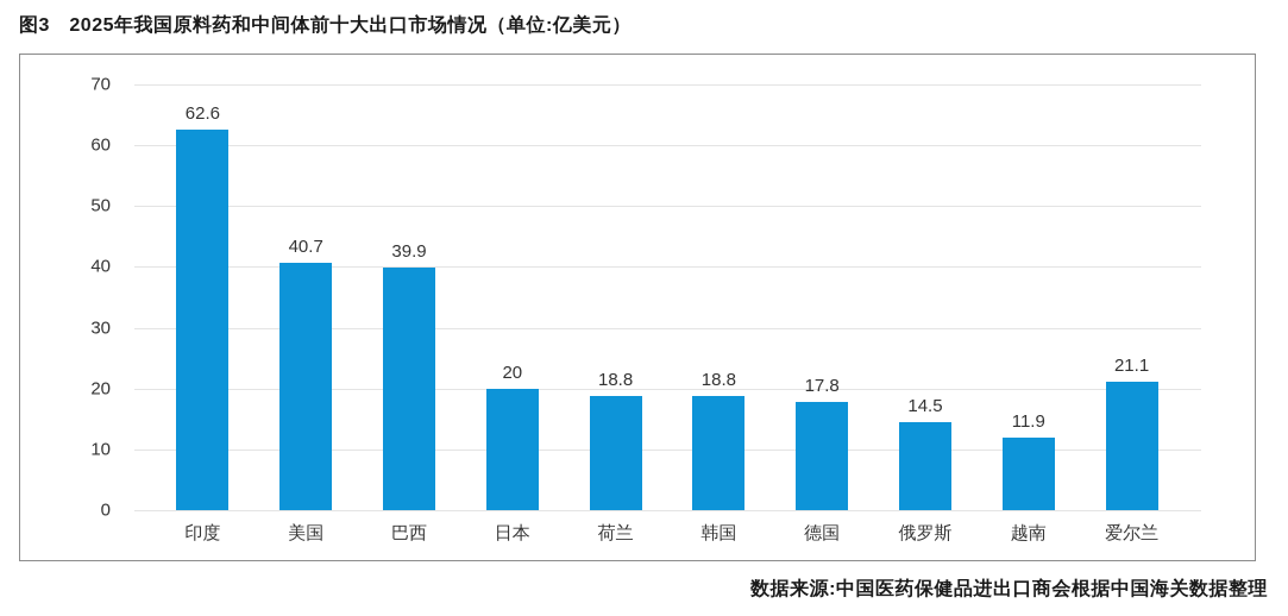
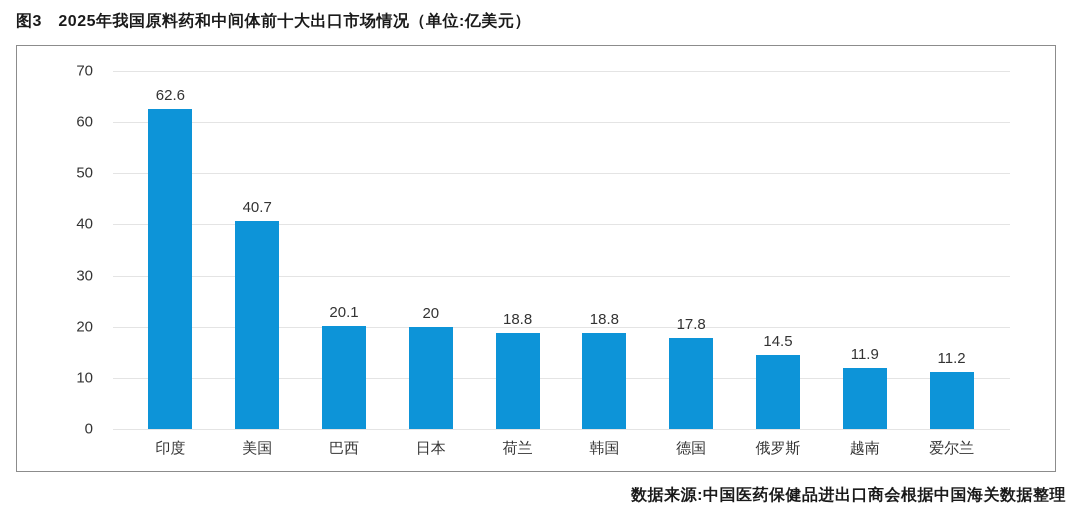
巴西: 39.9 -> 20.1
爱尔兰: 21.1 -> 11.2
